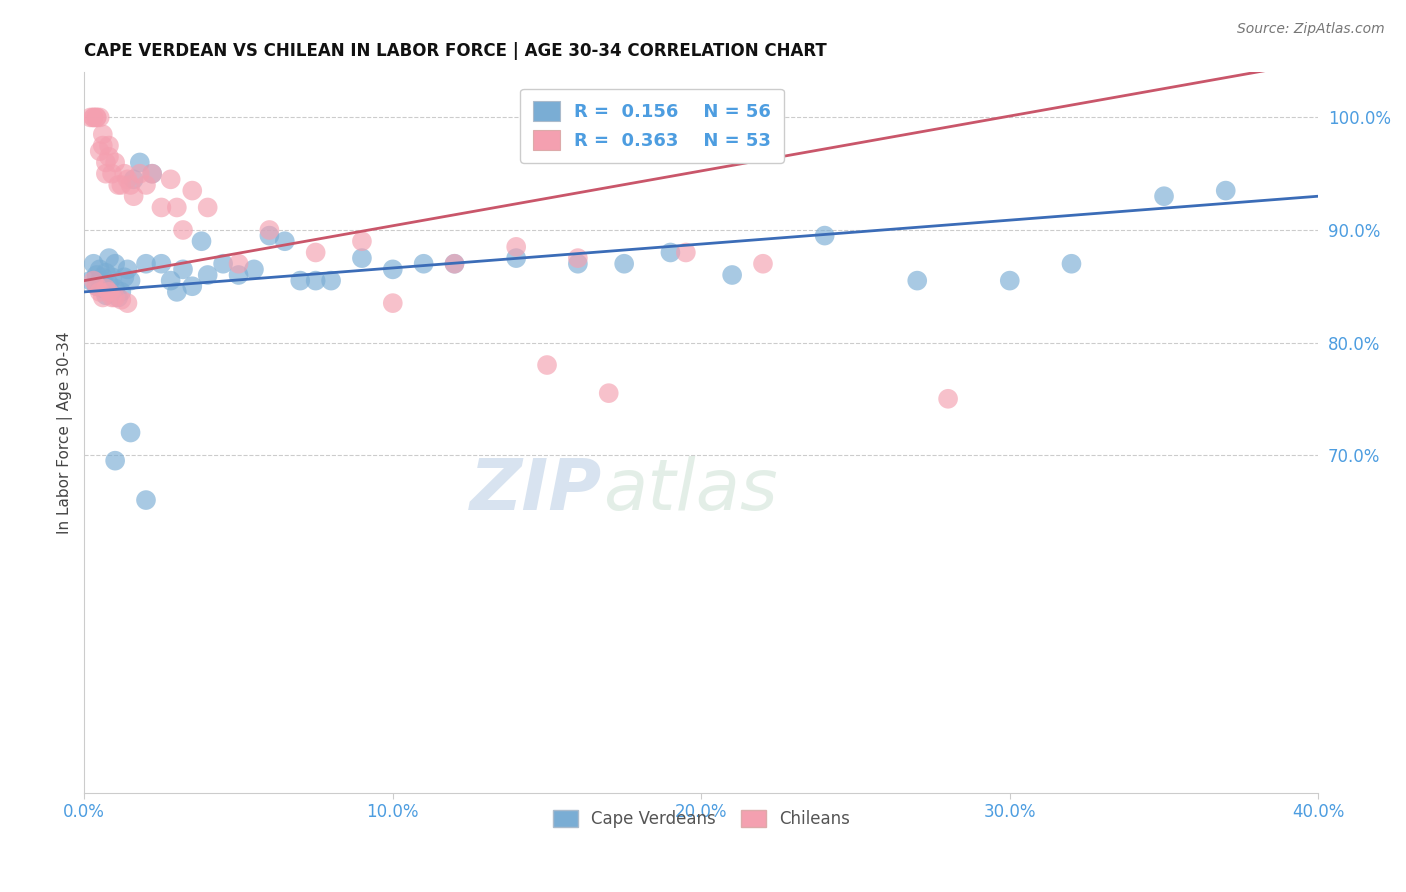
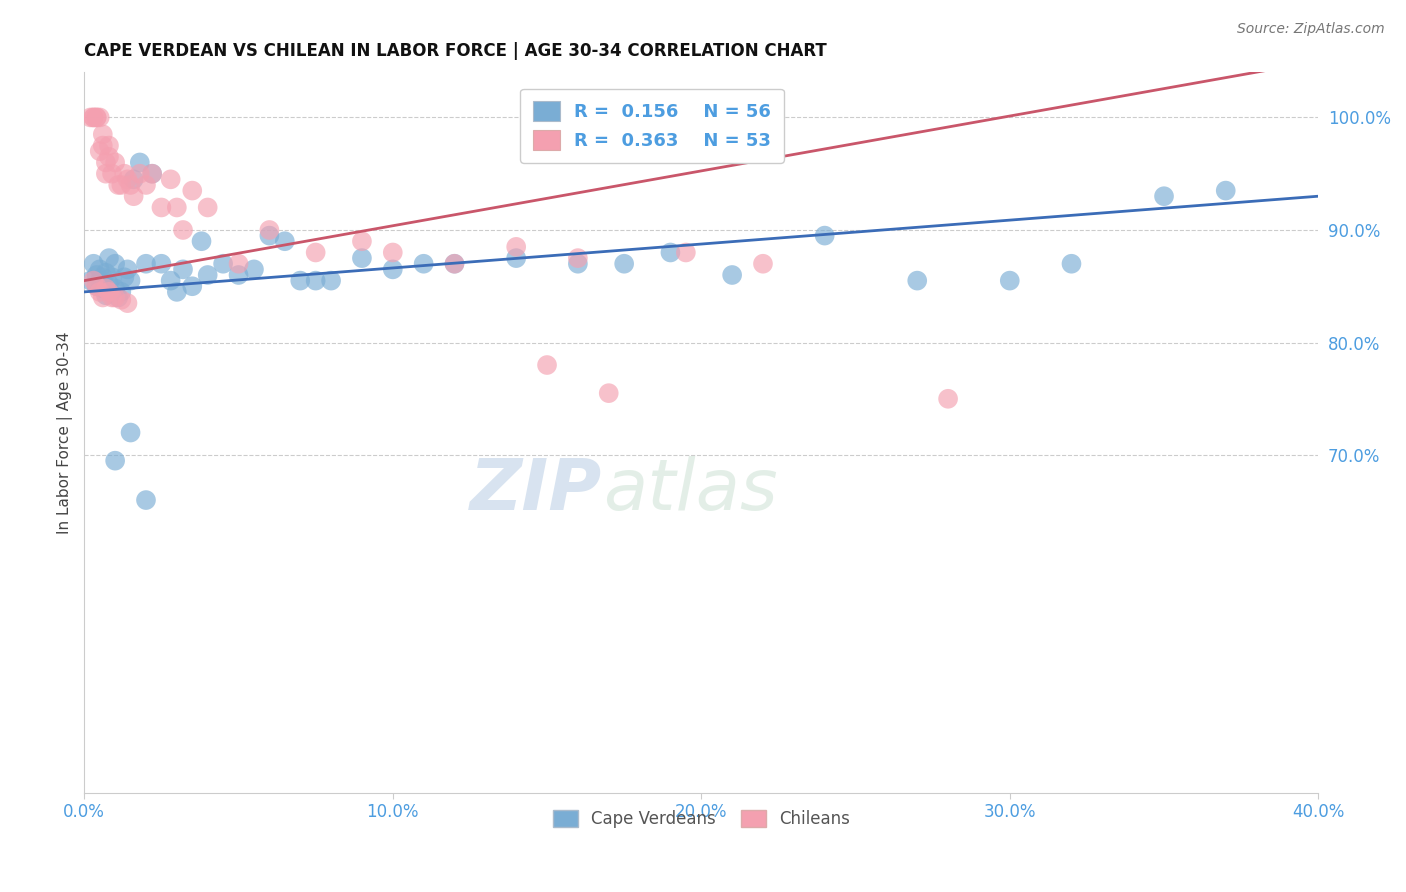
Chileans/10.0%: 83.5% -> 88.0%
